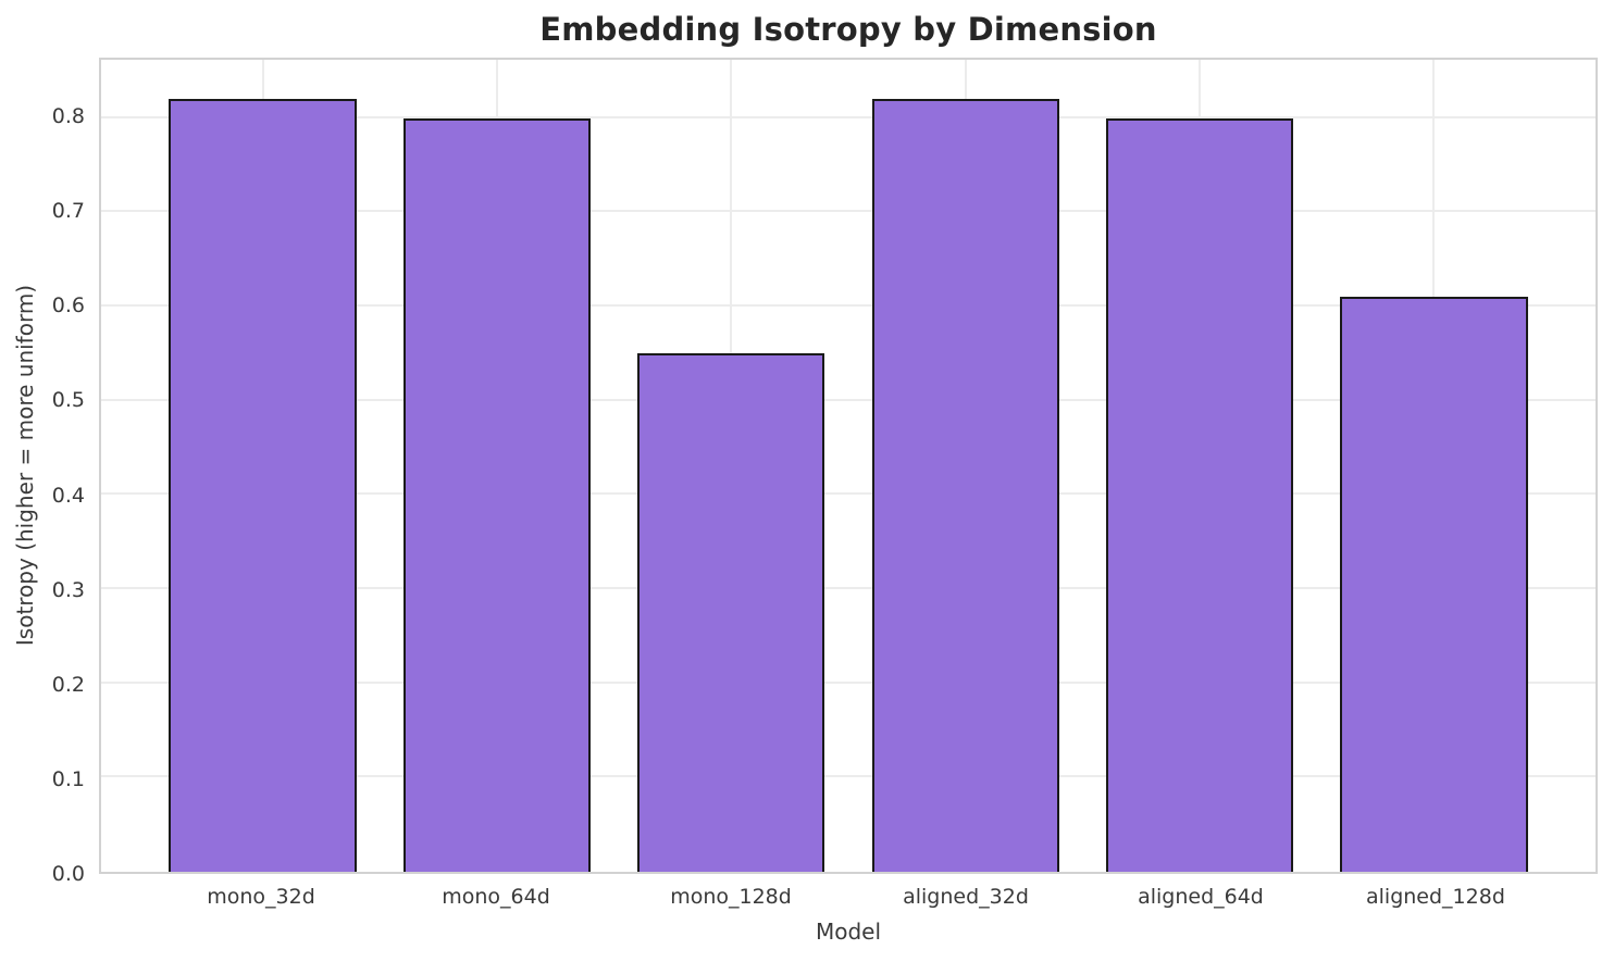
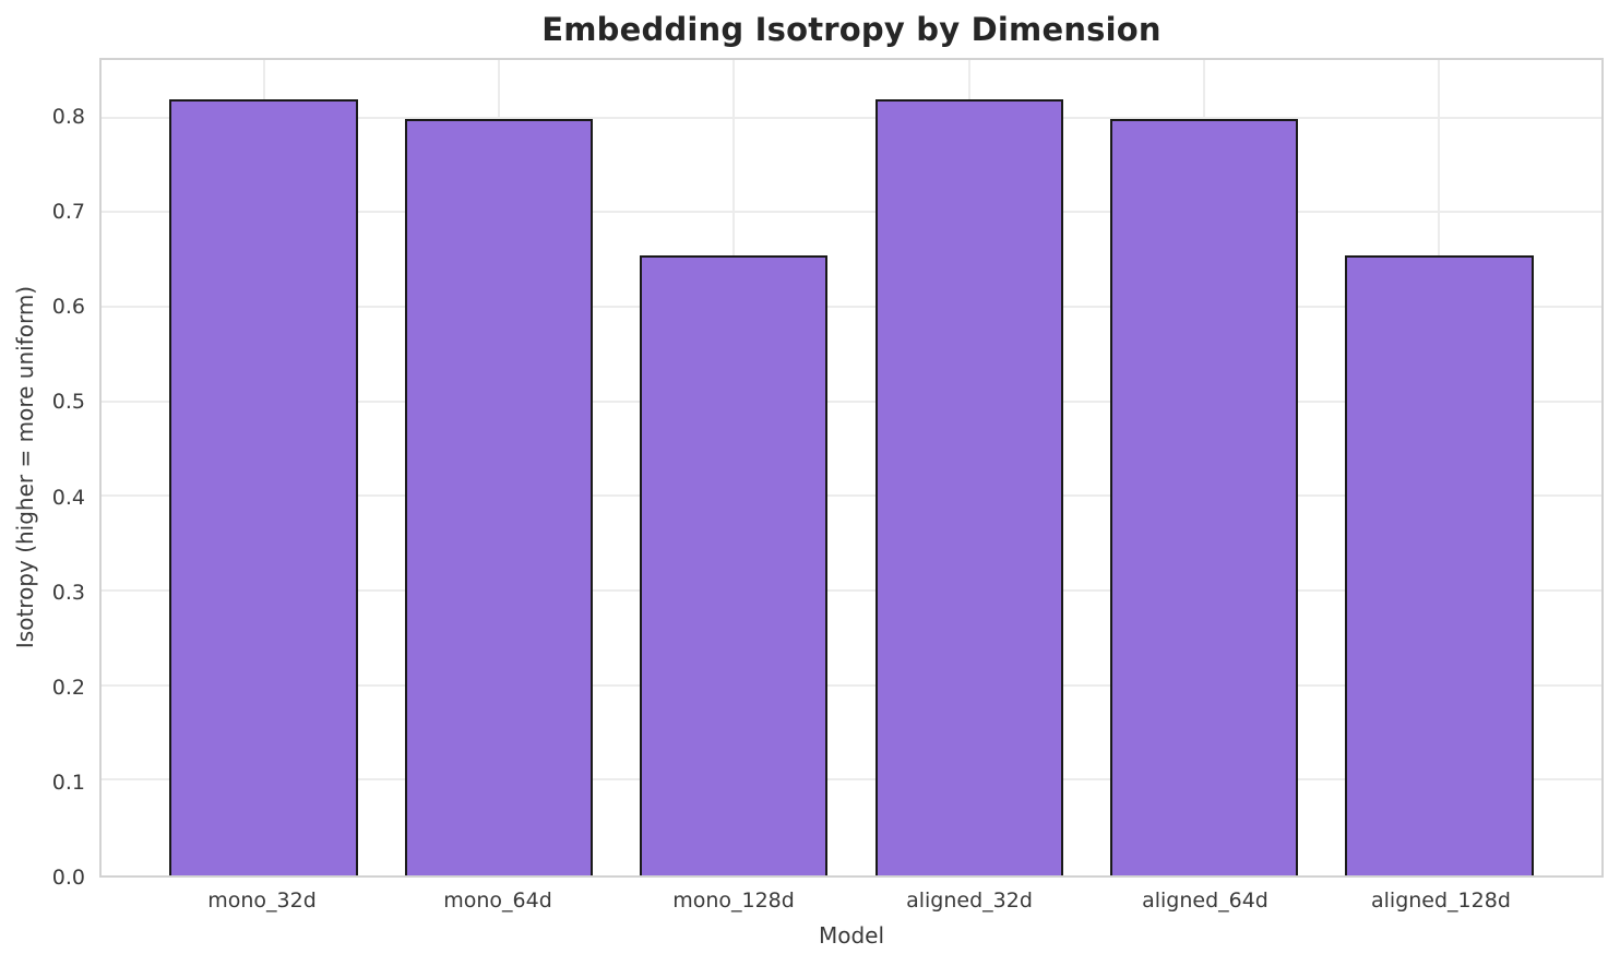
mono_128d: 0.55 -> 0.66
aligned_128d: 0.61 -> 0.66
